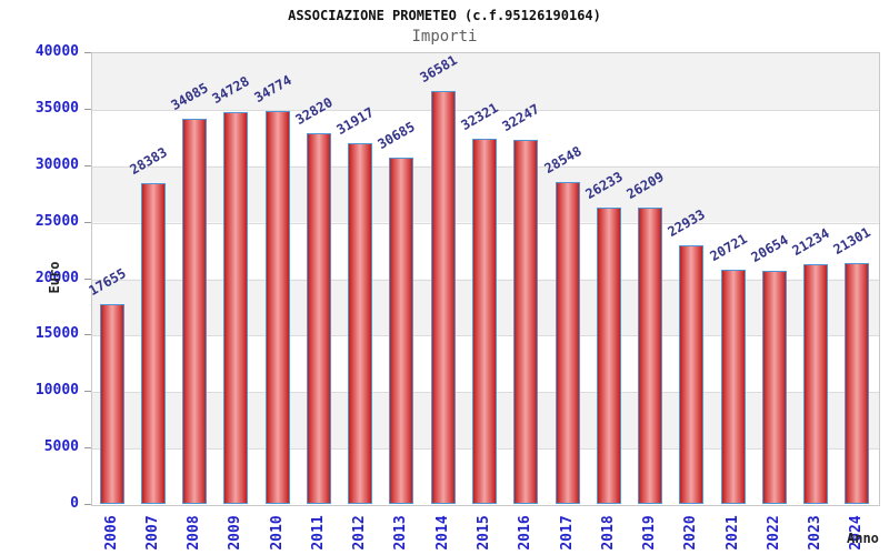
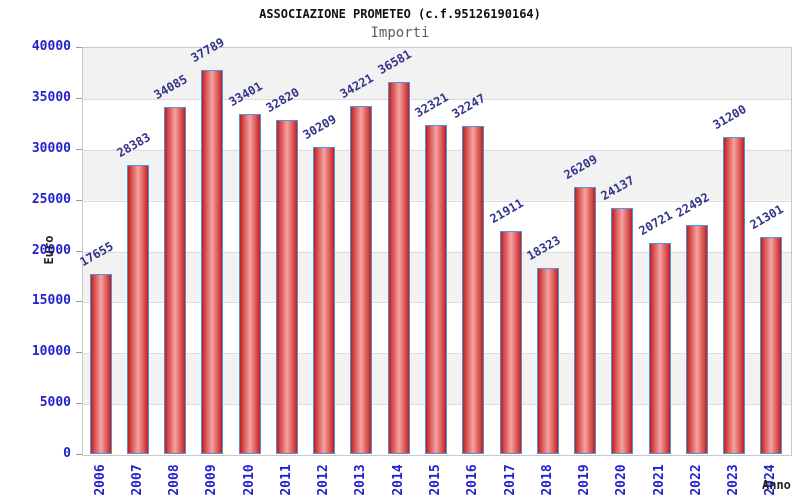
2009: 34728 -> 37789
2010: 34774 -> 33401
2012: 31917 -> 30209
2013: 30685 -> 34221
2017: 28548 -> 21911
2018: 26233 -> 18323
2020: 22933 -> 24137
2022: 20654 -> 22492
2023: 21234 -> 31200
